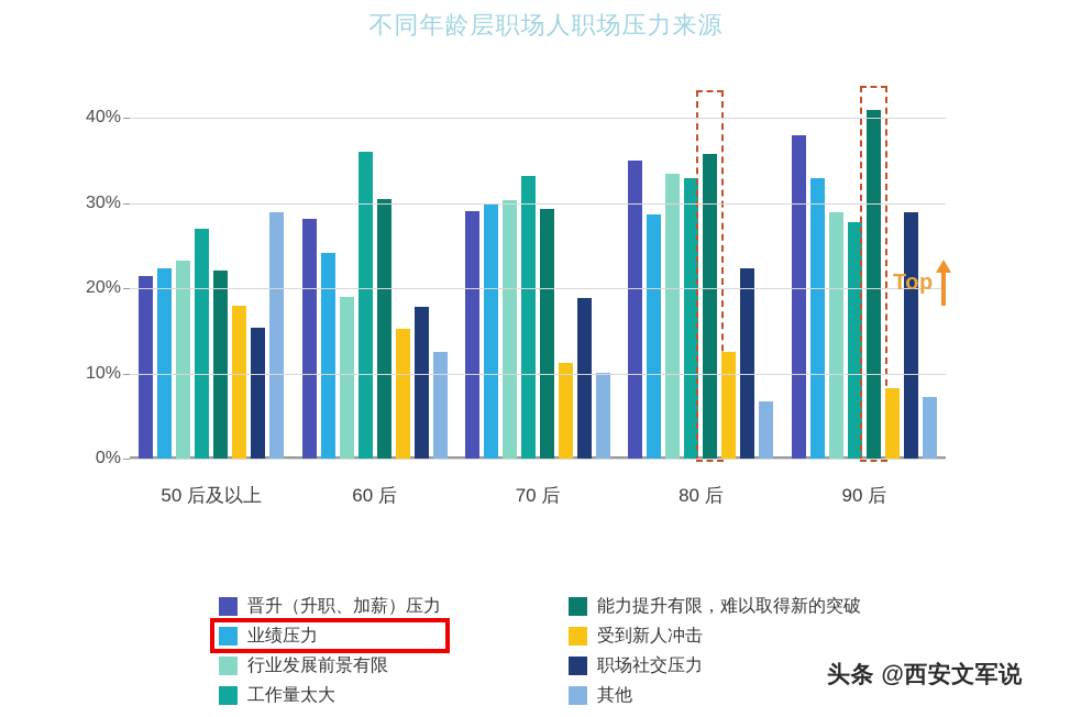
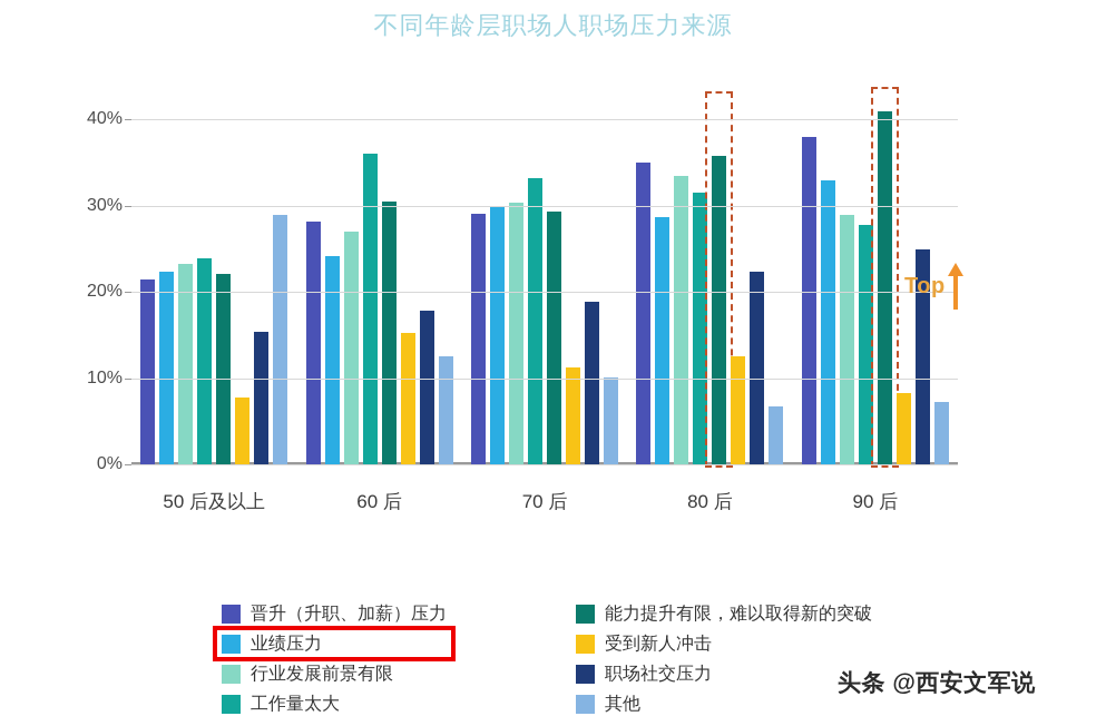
工作量太大/50 后及以上: 27% -> 24%
受到新人冲击/50 后及以上: 18% -> 8%
行业发展前景有限/60 后: 19% -> 27%
工作量太大/80 后: 33% -> 32%
职场社交压力/90 后: 29% -> 25%
